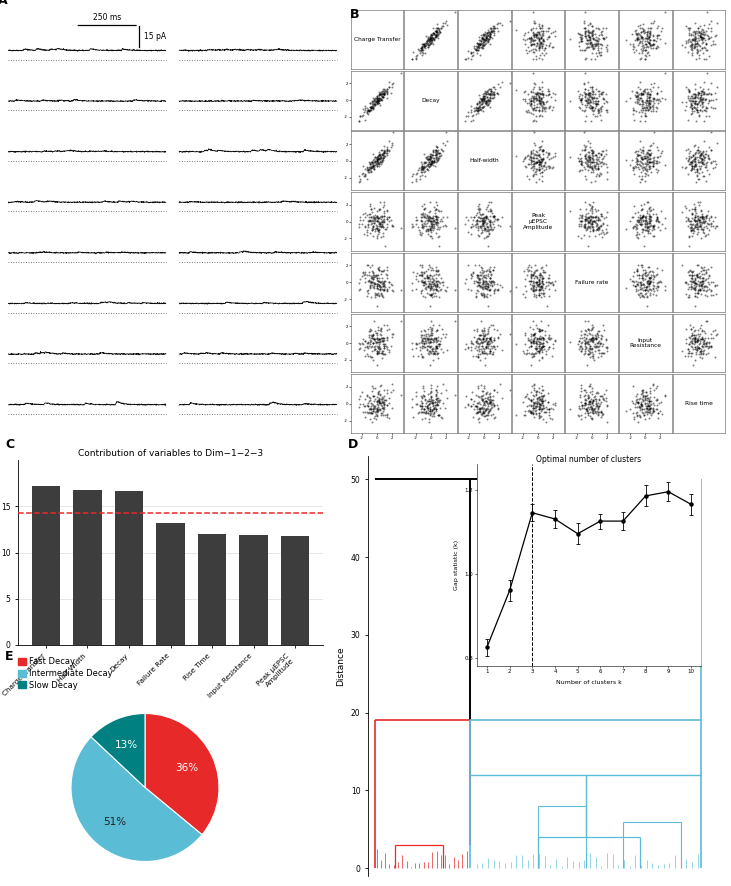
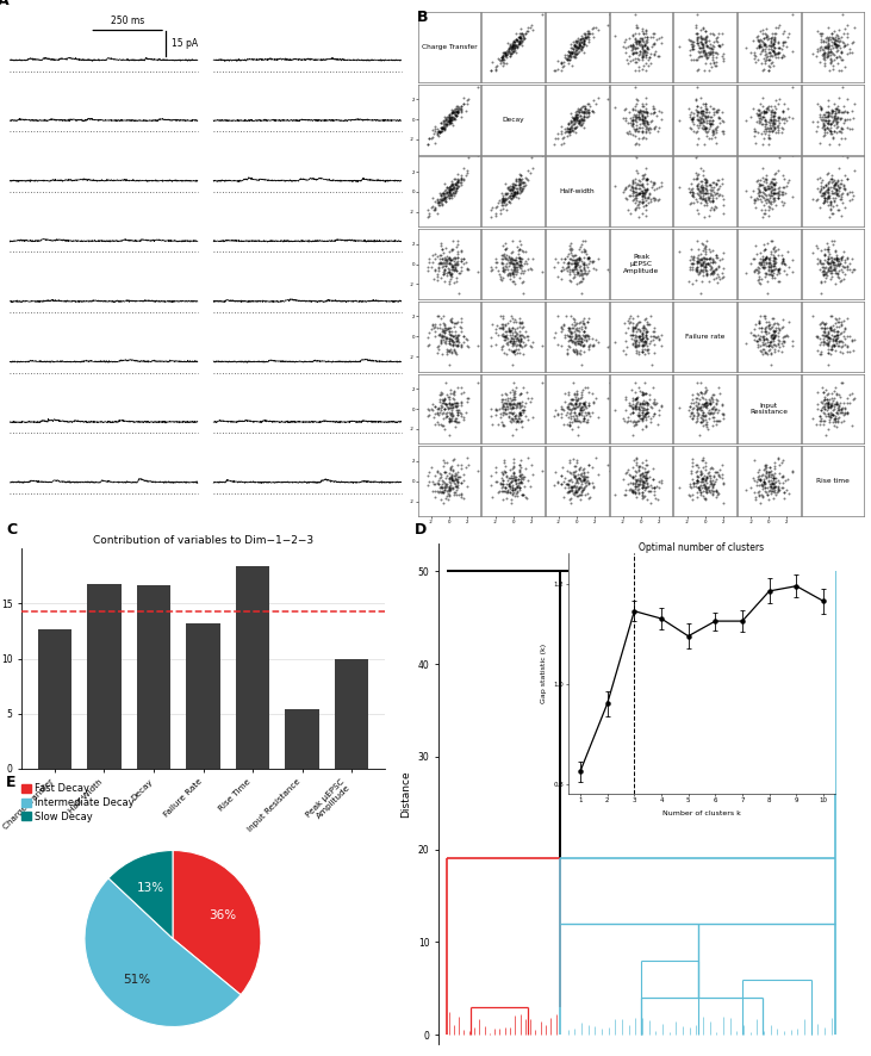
Contribution of variables to Dim−1−2−3/Charge Transfer: 17.2 -> 12.6
Contribution of variables to Dim−1−2−3/Rise Time: 12.0 -> 18.4
Contribution of variables to Dim−1−2−3/Input Resistance: 11.9 -> 5.4
Contribution of variables to Dim−1−2−3/Peak μEPSC Amplitude: 11.8 -> 10.0
